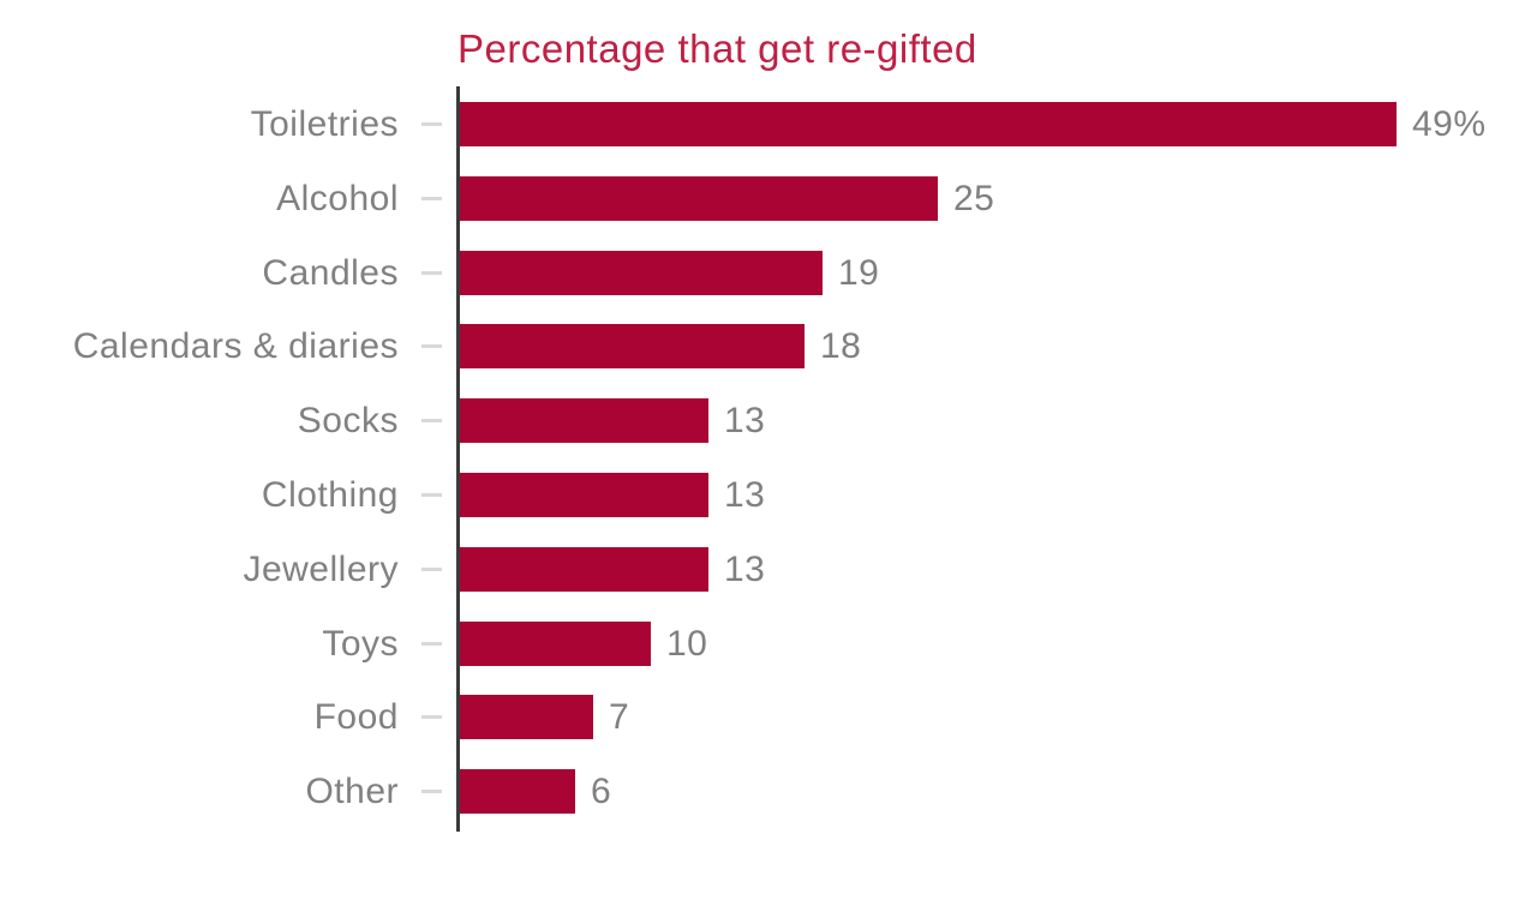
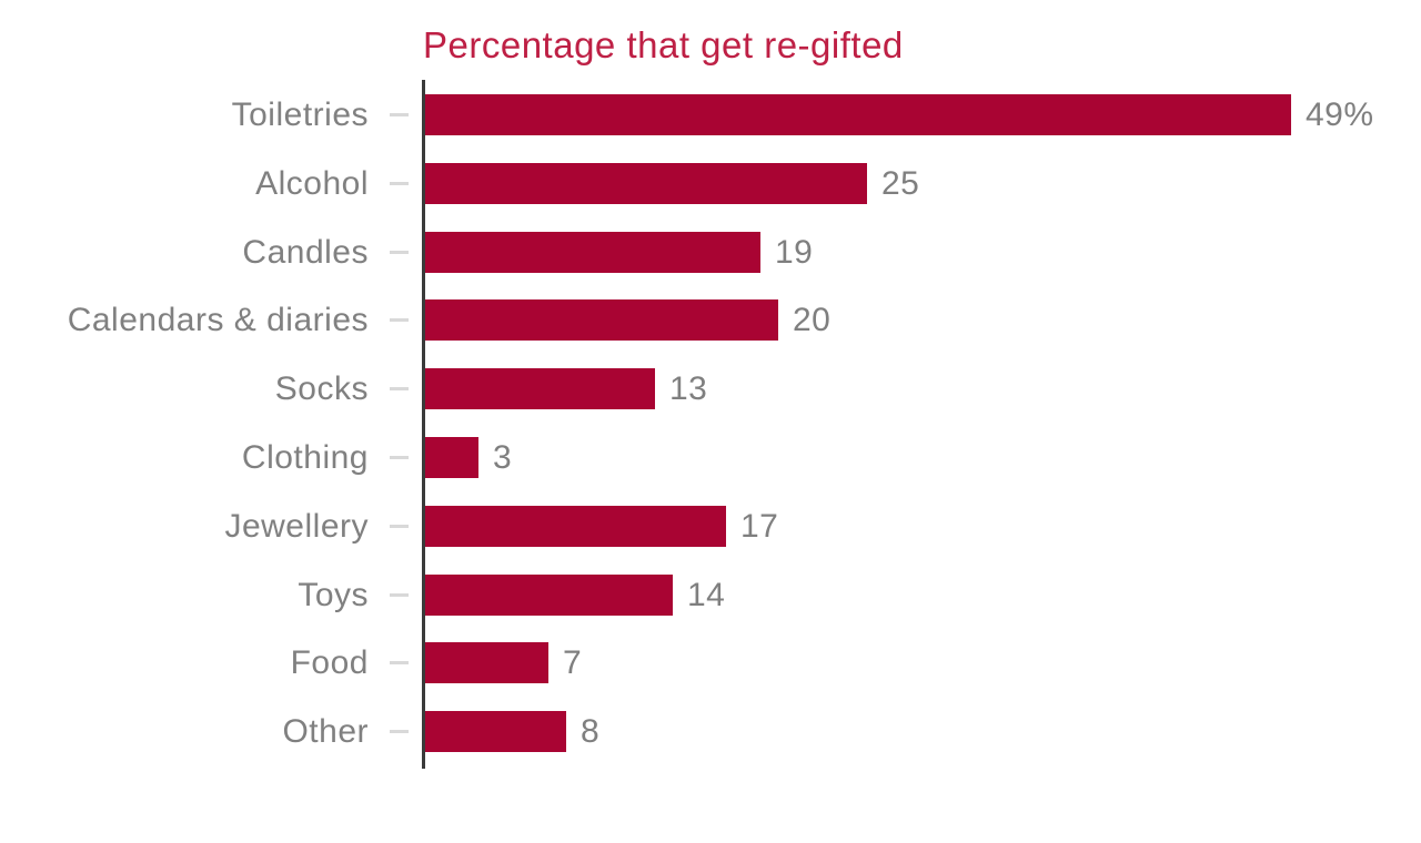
Calendars & diaries: 18 -> 20
Clothing: 13 -> 3
Jewellery: 13 -> 17
Toys: 10 -> 14
Other: 6 -> 8
